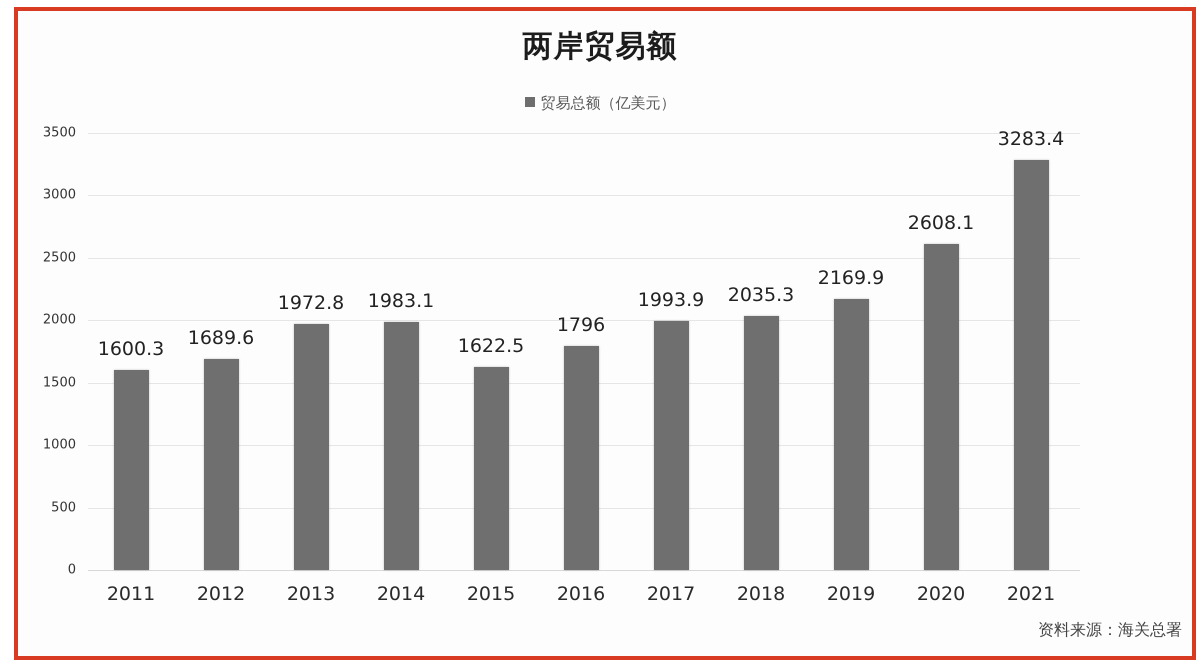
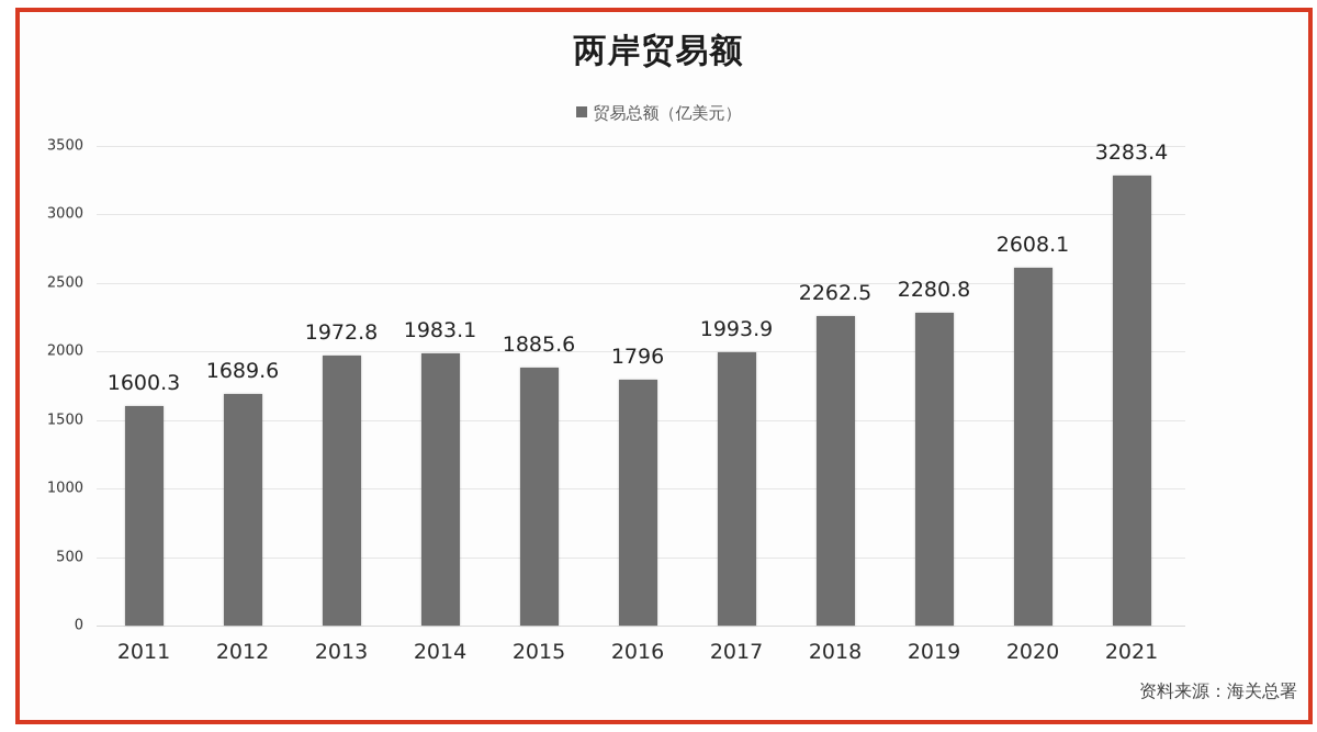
2015: 1622.5 -> 1885.6
2018: 2035.3 -> 2262.5
2019: 2169.9 -> 2280.8
